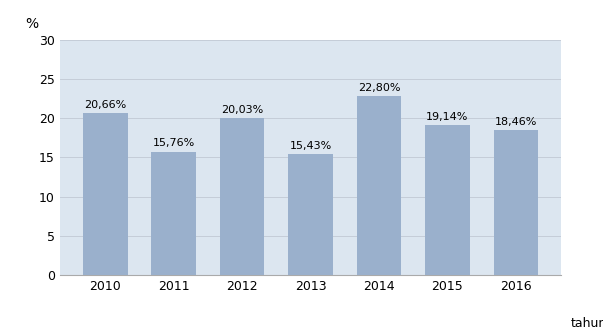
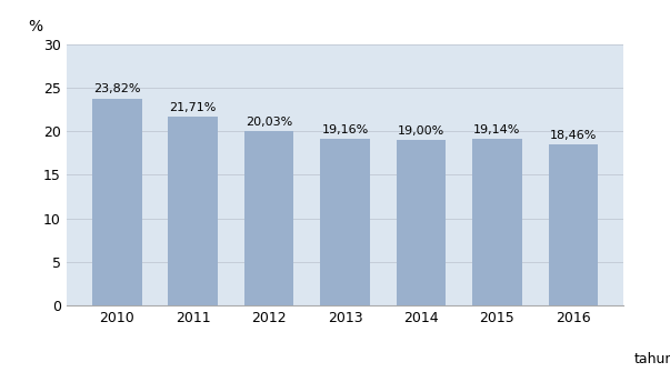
2010: 20,66% -> 23,82%
2011: 15,76% -> 21,71%
2013: 15,43% -> 19,16%
2014: 22,80% -> 19,00%
